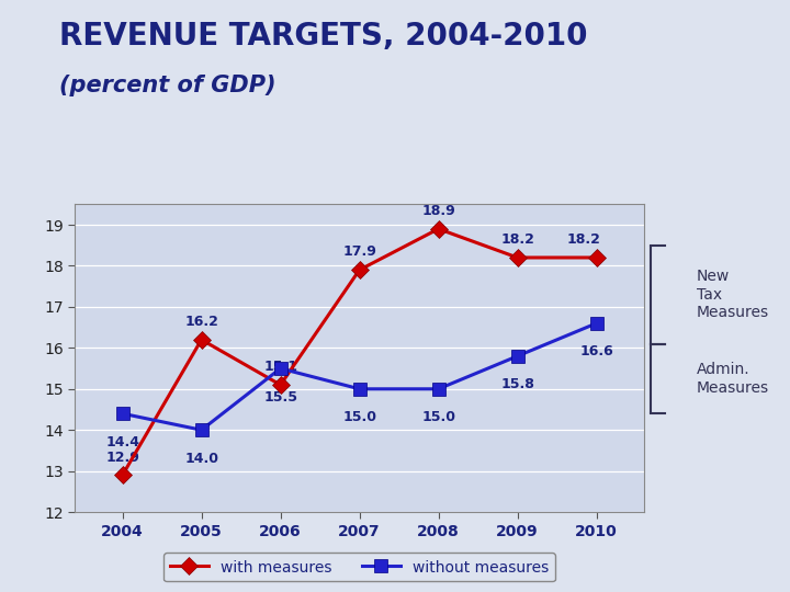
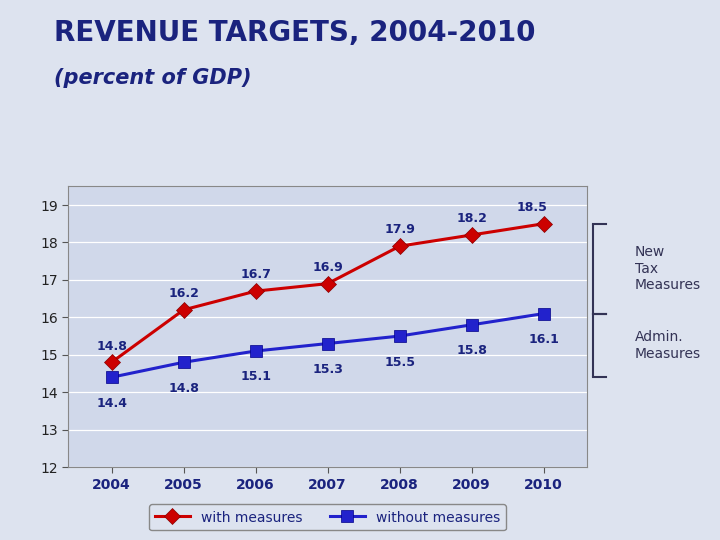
with measures/2004: 12.9 -> 14.8
without measures/2005: 14.0 -> 14.8
with measures/2006: 15.1 -> 16.7
without measures/2006: 15.5 -> 15.1
with measures/2007: 17.9 -> 16.9
without measures/2007: 15.0 -> 15.3
with measures/2008: 18.9 -> 17.9
without measures/2008: 15.0 -> 15.5
with measures/2010: 18.2 -> 18.5
without measures/2010: 16.6 -> 16.1
